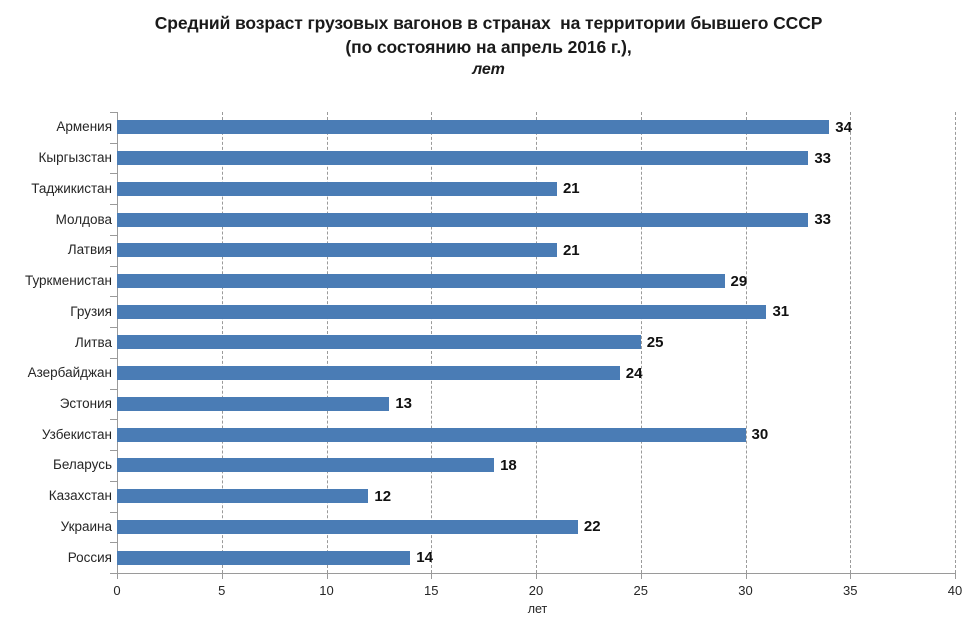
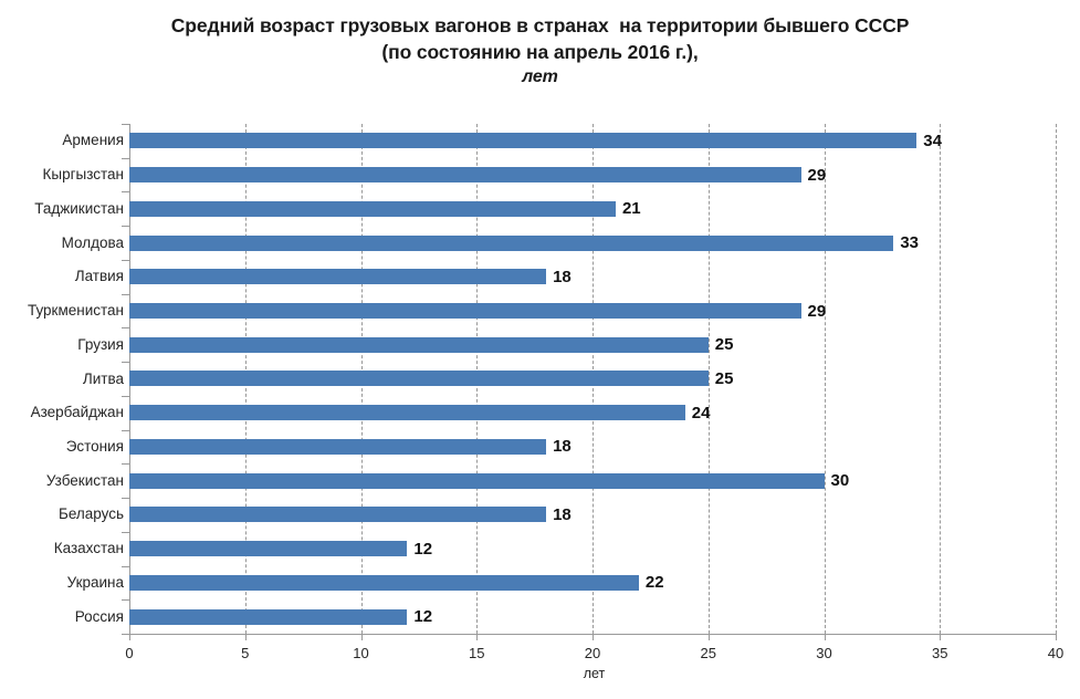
Кыргызстан: 33 -> 29
Латвия: 21 -> 18
Грузия: 31 -> 25
Эстония: 13 -> 18
Россия: 14 -> 12
